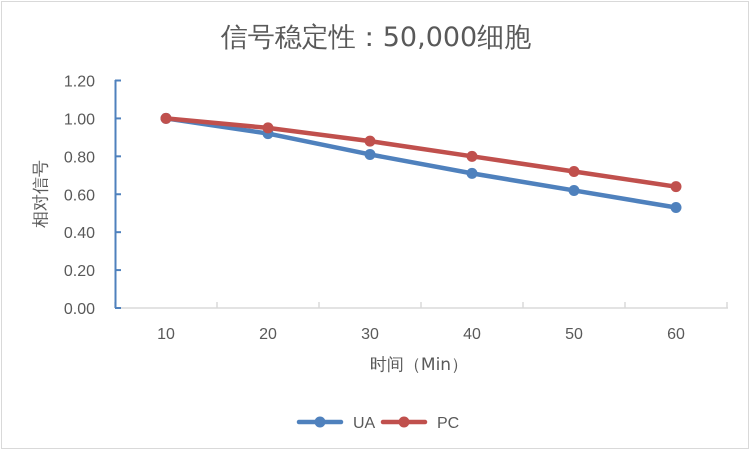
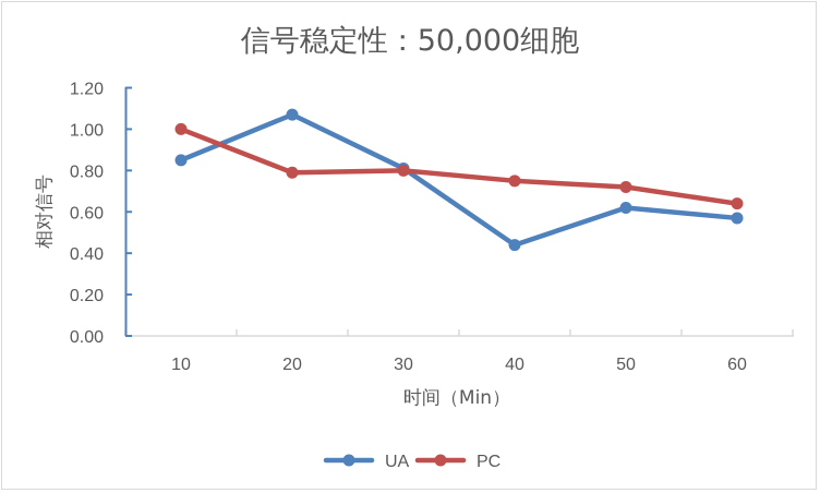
UA/10: 1.00 -> 0.85
UA/20: 0.92 -> 1.07
PC/20: 0.95 -> 0.79
PC/30: 0.88 -> 0.80
UA/40: 0.71 -> 0.44
PC/40: 0.80 -> 0.75
UA/60: 0.53 -> 0.57
